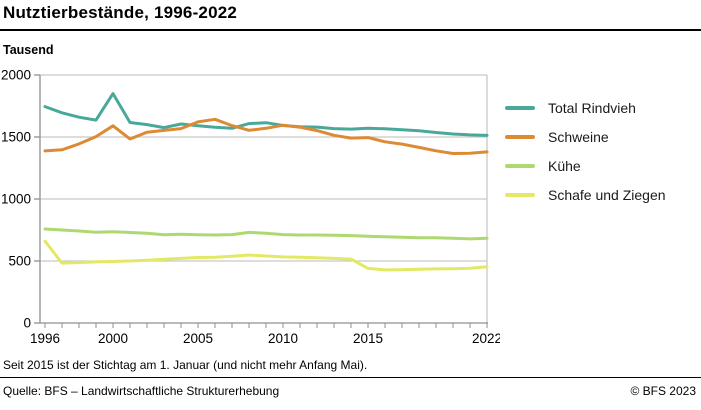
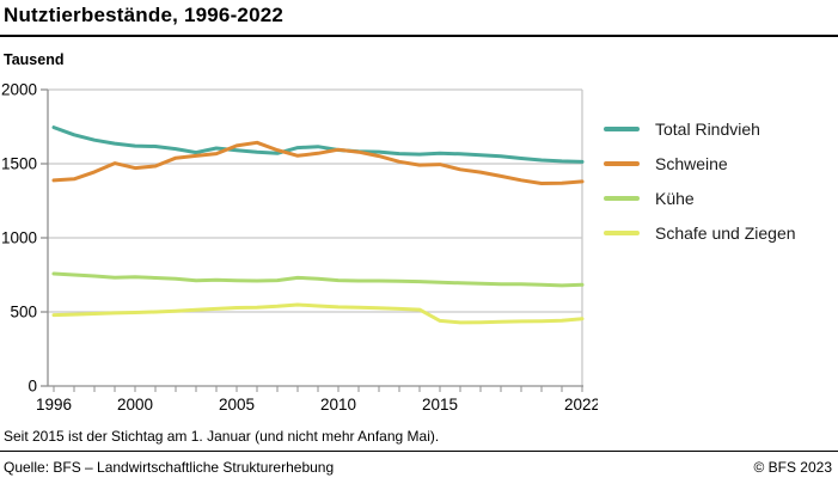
Schafe und Ziegen/1996: 660 -> 480
Total Rindvieh/2000: 1850 -> 1620
Schweine/2000: 1590 -> 1470
